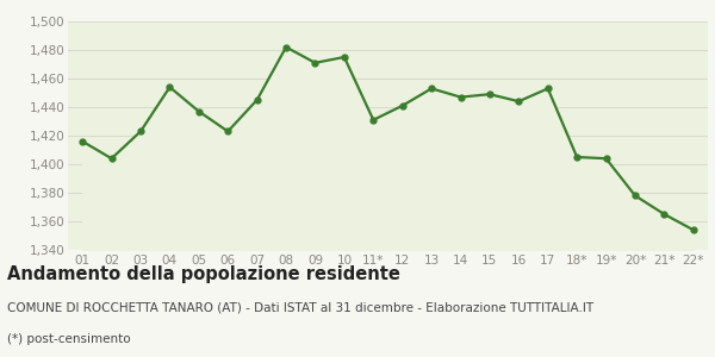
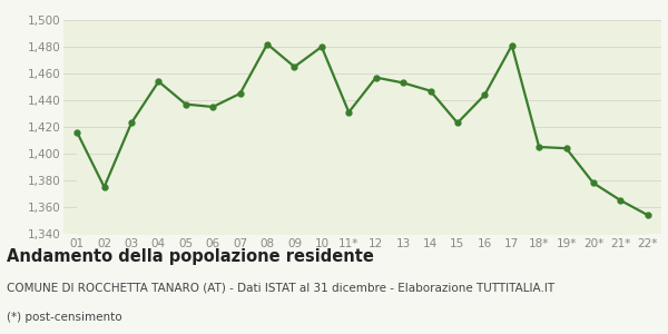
02: 1,404 -> 1,375
06: 1,423 -> 1,435
09: 1,471 -> 1,465
10: 1,475 -> 1,480
12: 1,441 -> 1,457
15: 1,449 -> 1,423
17: 1,453 -> 1,481
